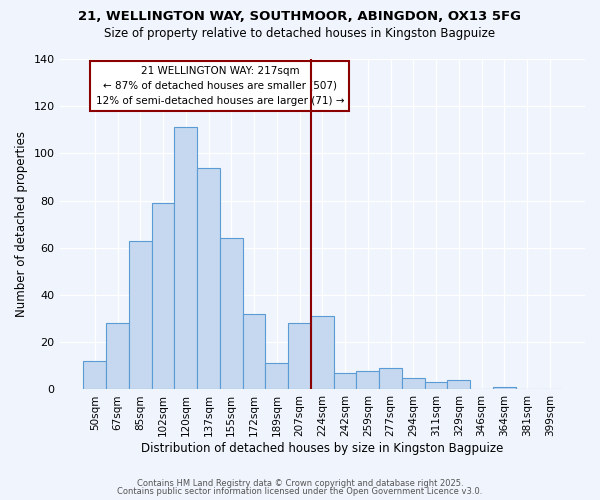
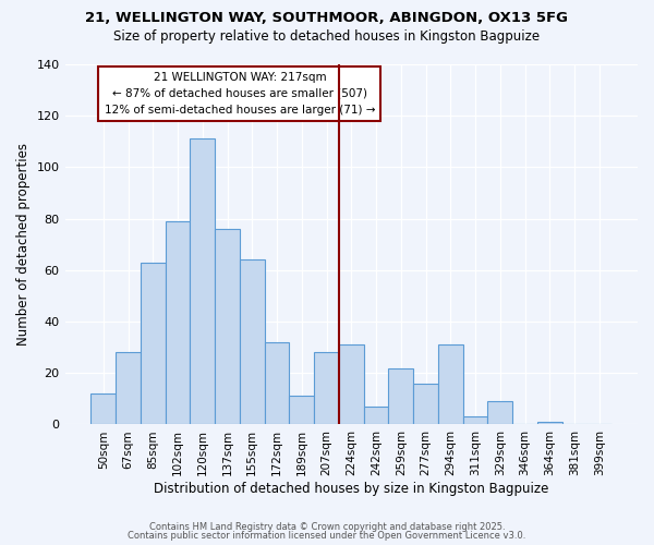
137sqm: 94 -> 76
259sqm: 8 -> 22
277sqm: 9 -> 16
294sqm: 5 -> 31
329sqm: 4 -> 9
